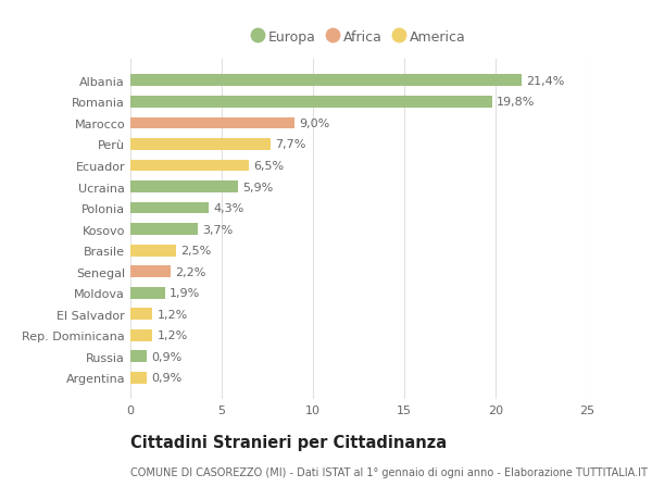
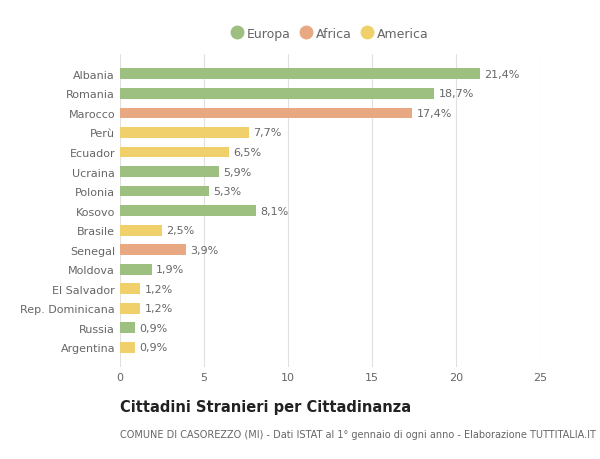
Romania: 19,8% -> 18,7%
Marocco: 9,0% -> 17,4%
Polonia: 4,3% -> 5,3%
Kosovo: 3,7% -> 8,1%
Senegal: 2,2% -> 3,9%
